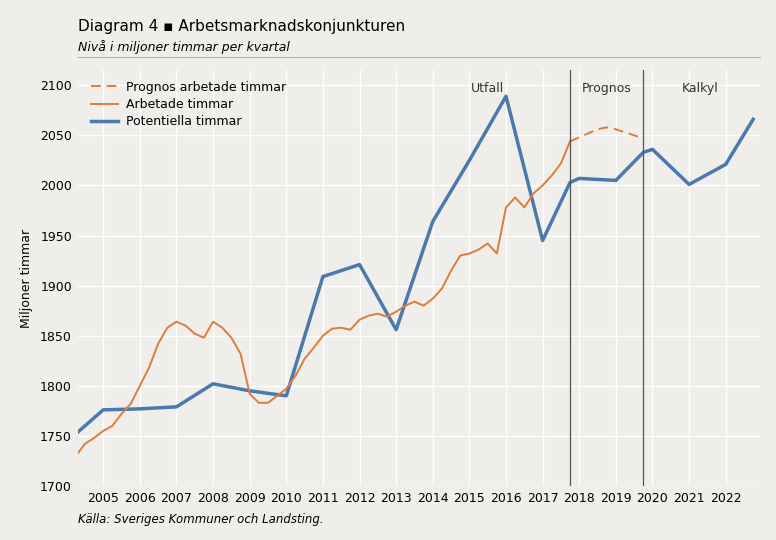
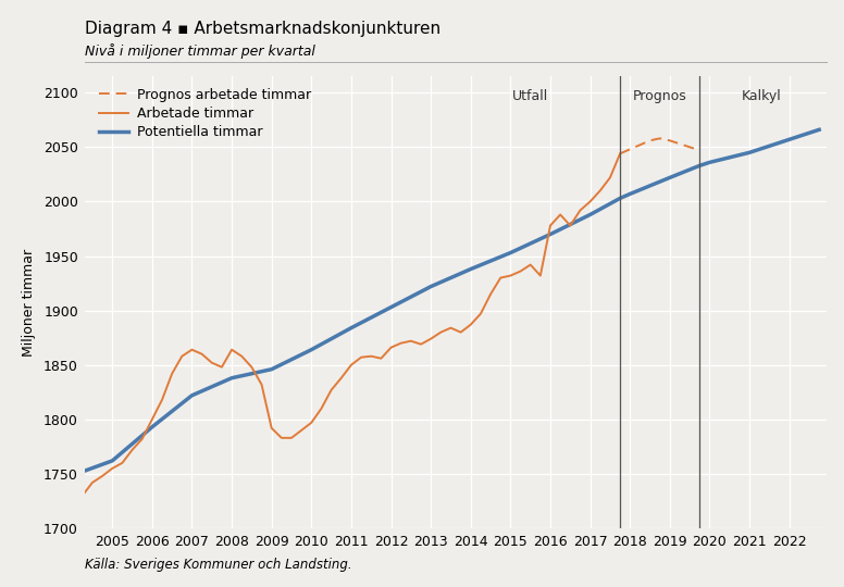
Potentiella timmar/2005: 1776 -> 1762
Potentiella timmar/2006: 1777 -> 1793
Potentiella timmar/2007: 1779 -> 1822
Potentiella timmar/2008: 1802 -> 1838
Potentiella timmar/2009: 1795 -> 1846
Potentiella timmar/2010: 1790 -> 1864
Potentiella timmar/2011: 1909 -> 1884
Potentiella timmar/2012: 1921 -> 1903
Potentiella timmar/2013: 1856 -> 1922
Potentiella timmar/2014: 1964 -> 1938
Potentiella timmar/2015: 2025 -> 1953
Potentiella timmar/2016: 2089 -> 1970
Potentiella timmar/2017: 1945 -> 1988
Potentiella timmar/2019: 2005 -> 2022
Potentiella timmar/2021: 2001 -> 2045
Potentiella timmar/2022: 2021 -> 2057
